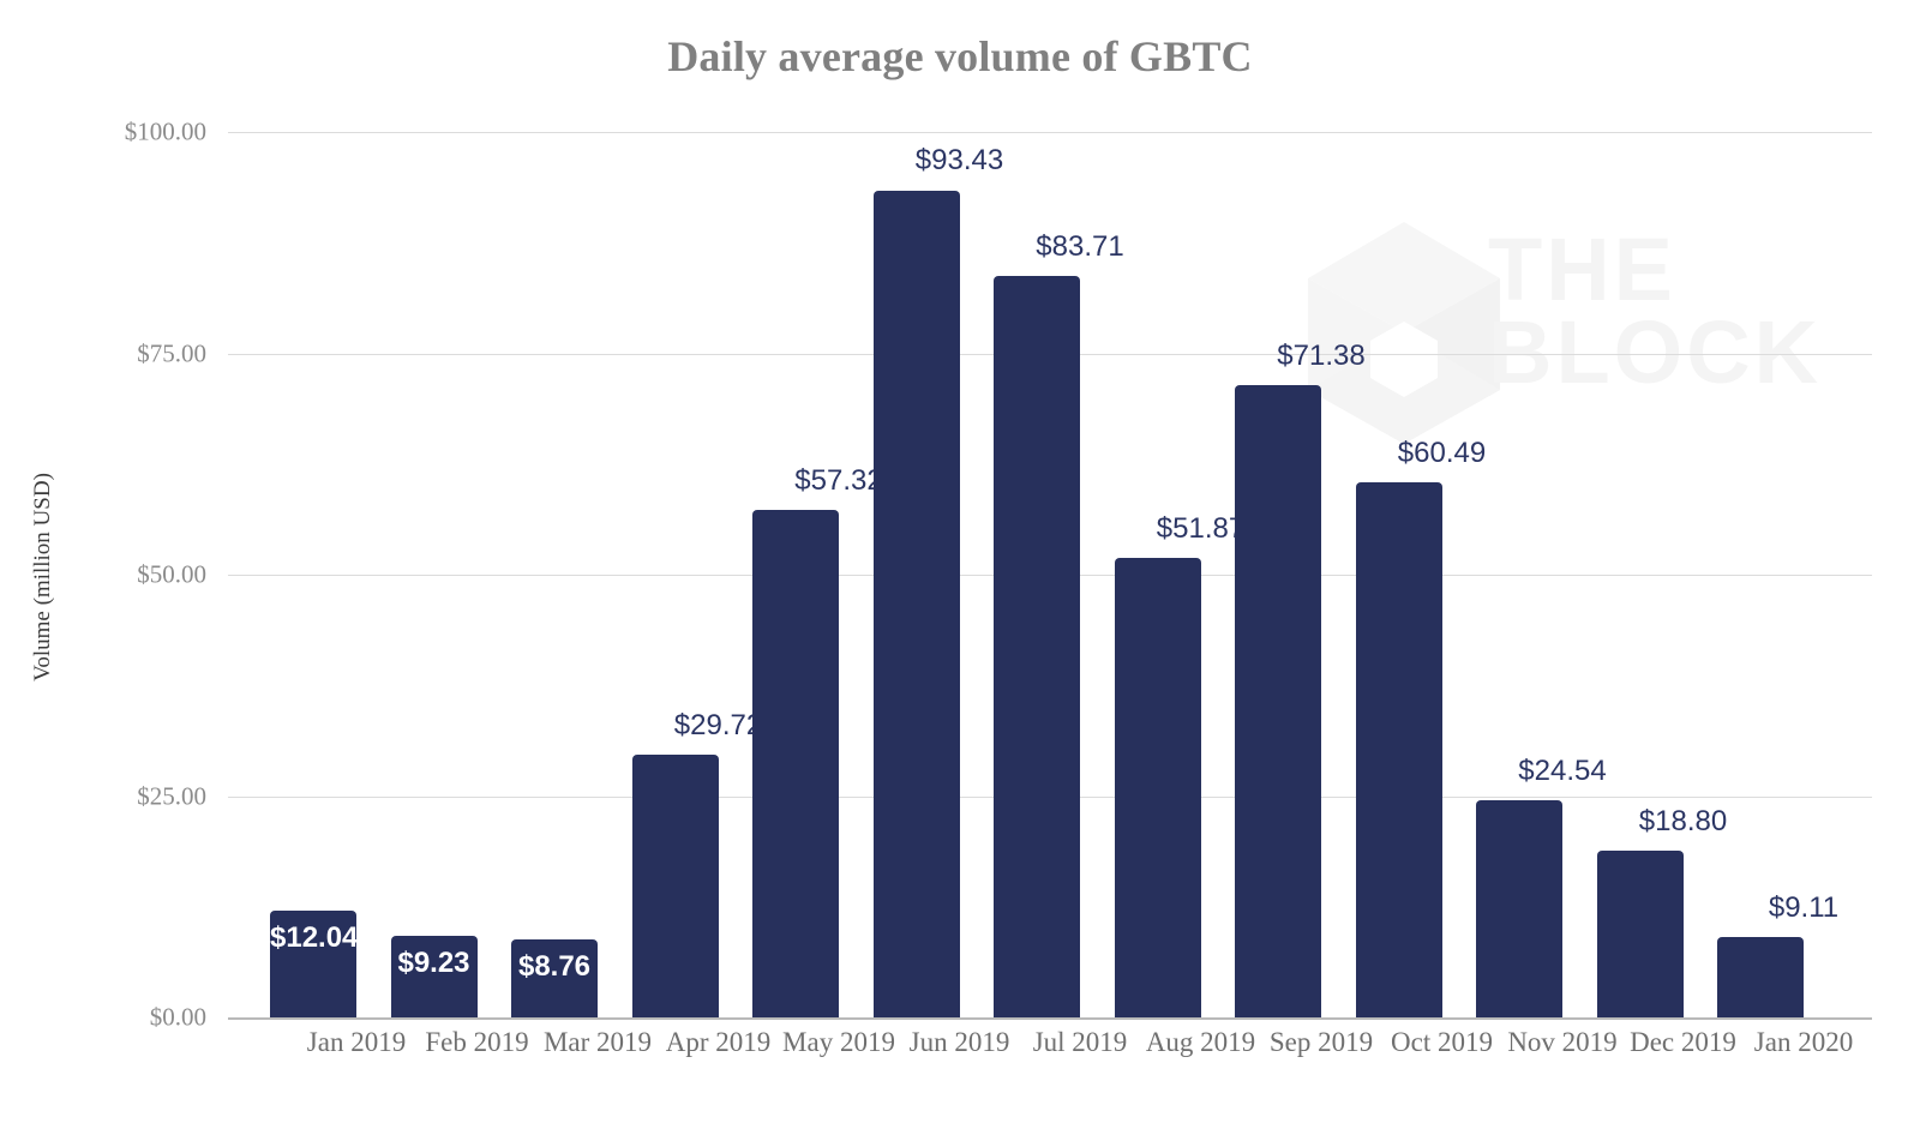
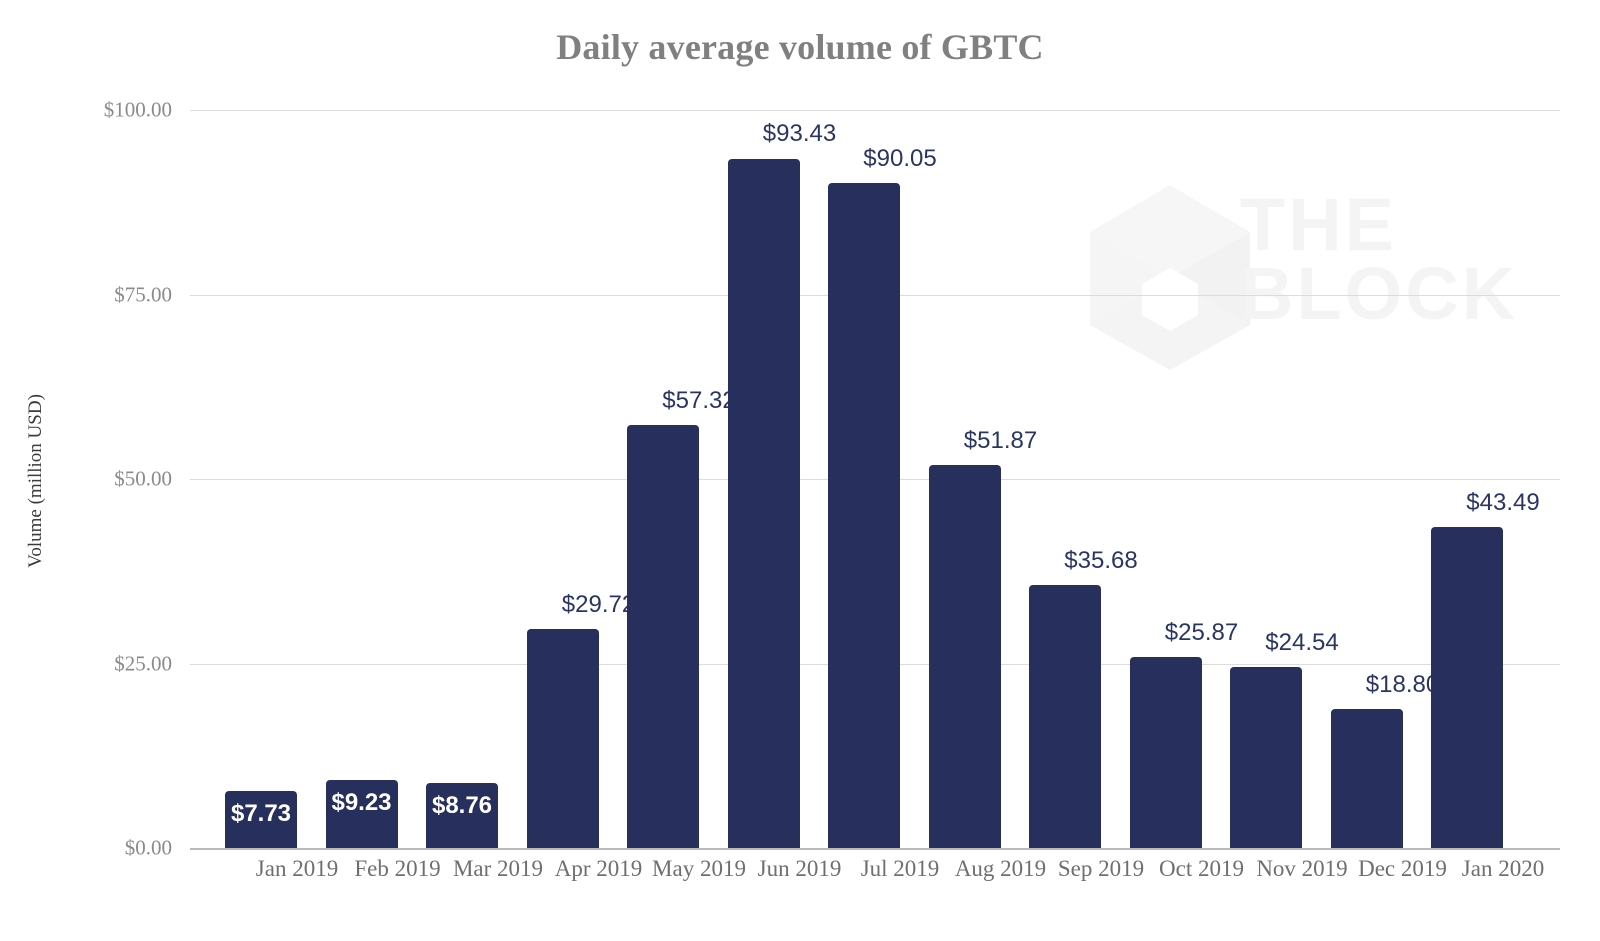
Jan 2019: $12.04 -> $7.73
Jul 2019: $83.71 -> $90.05
Sep 2019: $71.38 -> $35.68
Oct 2019: $60.49 -> $25.87
Jan 2020: $9.11 -> $43.49
